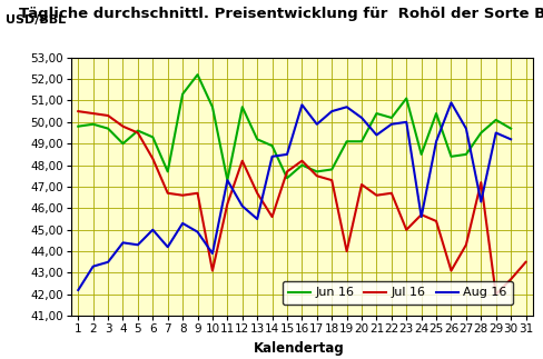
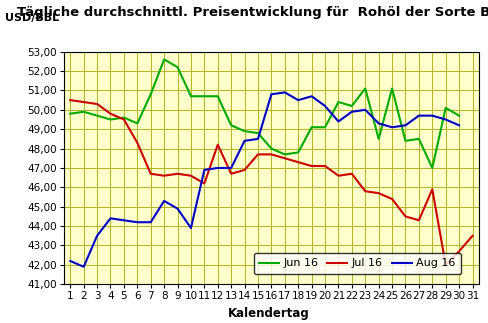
Aug 16/2: 43,3 -> 41,9
Jun 16/4: 49,0 -> 49,5
Aug 16/6: 45,0 -> 44,2
Jun 16/7: 47,7 -> 50,8
Jun 16/8: 51,3 -> 52,6
Jul 16/10: 43,1 -> 46,6
Jun 16/11: 47,3 -> 50,7
Aug 16/11: 47,3 -> 46,9
Aug 16/12: 46,1 -> 47,0
Aug 16/13: 45,5 -> 47,0
Jul 16/14: 45,6 -> 46,9
Jun 16/15: 47,4 -> 48,8
Jul 16/16: 48,2 -> 47,7
Aug 16/17: 49,9 -> 50,9
Jul 16/19: 44,0 -> 47,1
Jul 16/23: 45,0 -> 45,8
Aug 16/24: 45,6 -> 49,3
Jun 16/25: 50,4 -> 51,1
Jul 16/26: 43,1 -> 44,5
Aug 16/26: 50,9 -> 49,2
Jun 16/28: 49,5 -> 47,0
Jul 16/28: 47,2 -> 45,9
Aug 16/28: 46,3 -> 49,7
